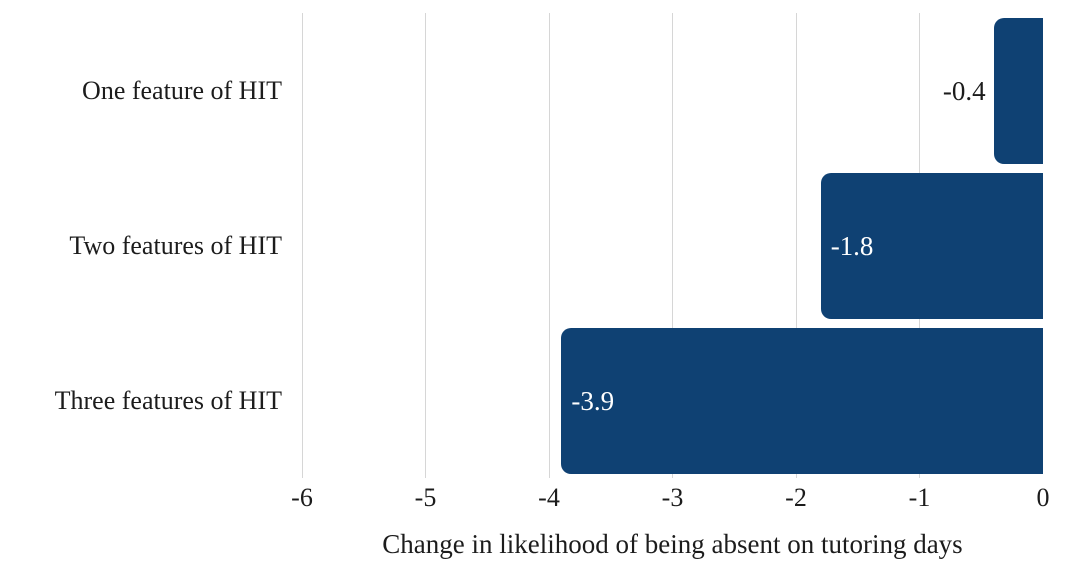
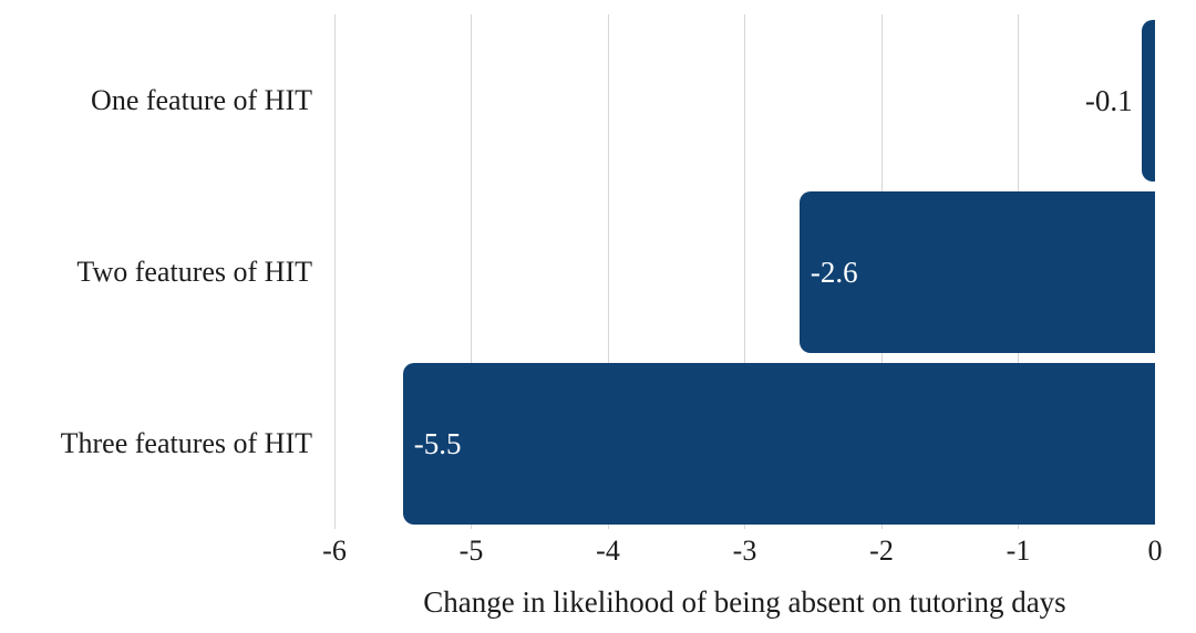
One feature of HIT: -0.4 -> -0.1
Two features of HIT: -1.8 -> -2.6
Three features of HIT: -3.9 -> -5.5
